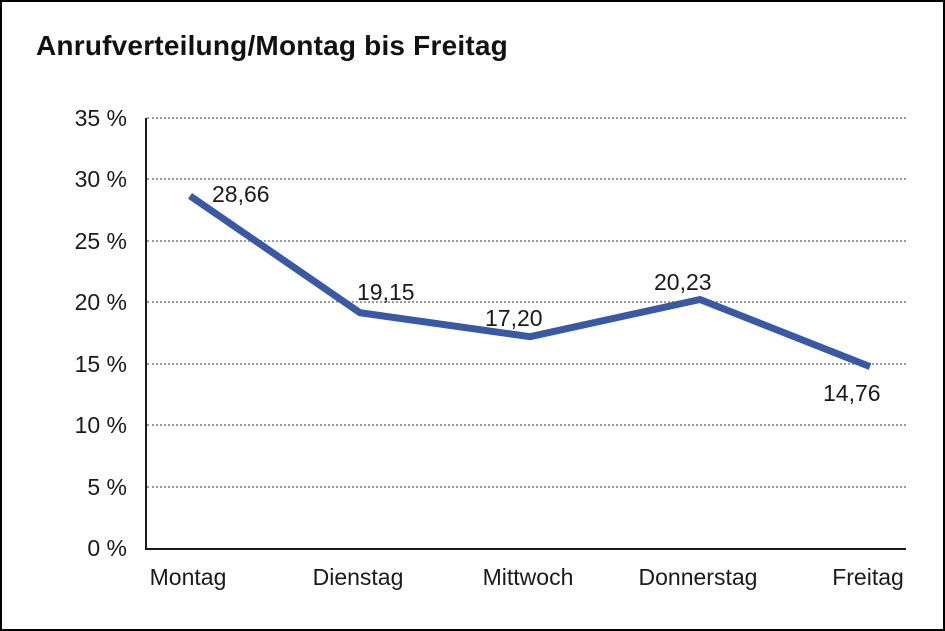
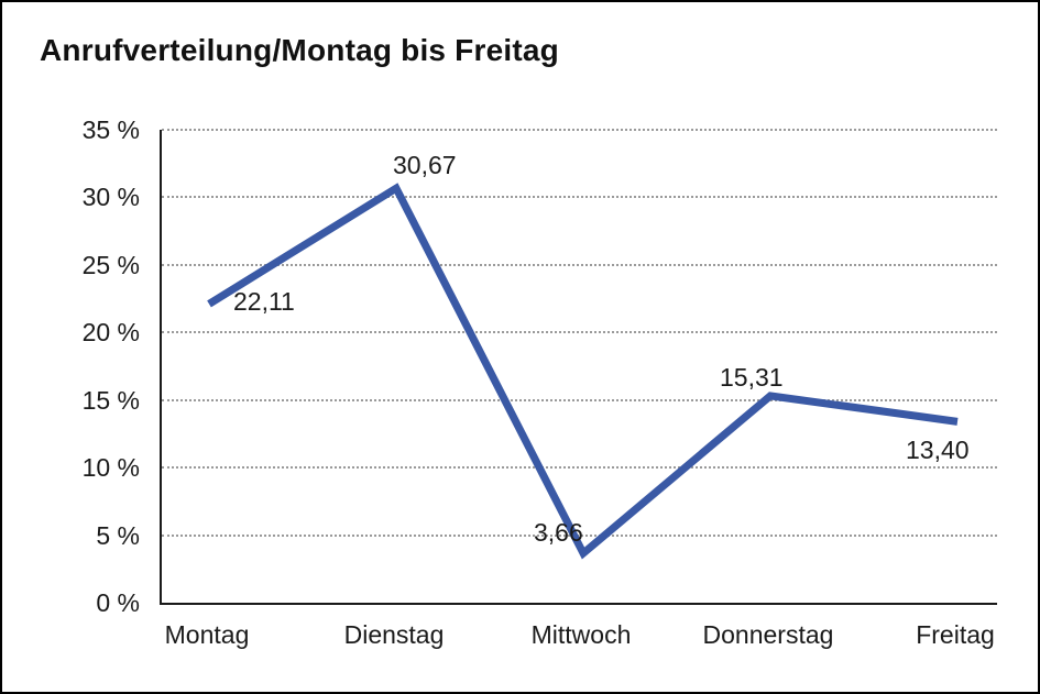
Montag: 28,66 -> 22,11
Dienstag: 19,15 -> 30,67
Mittwoch: 17,20 -> 3,66
Donnerstag: 20,23 -> 15,31
Freitag: 14,76 -> 13,40
